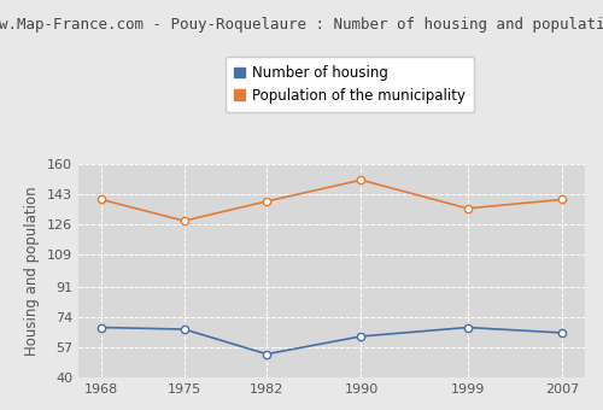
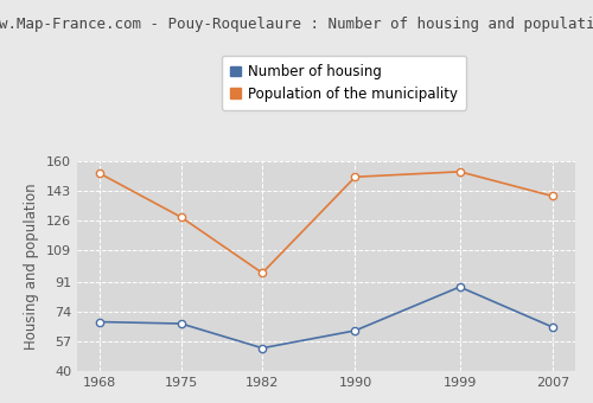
Population of the municipality/1968: 140 -> 153
Population of the municipality/1982: 139 -> 96
Number of housing/1999: 68 -> 88
Population of the municipality/1999: 135 -> 154
